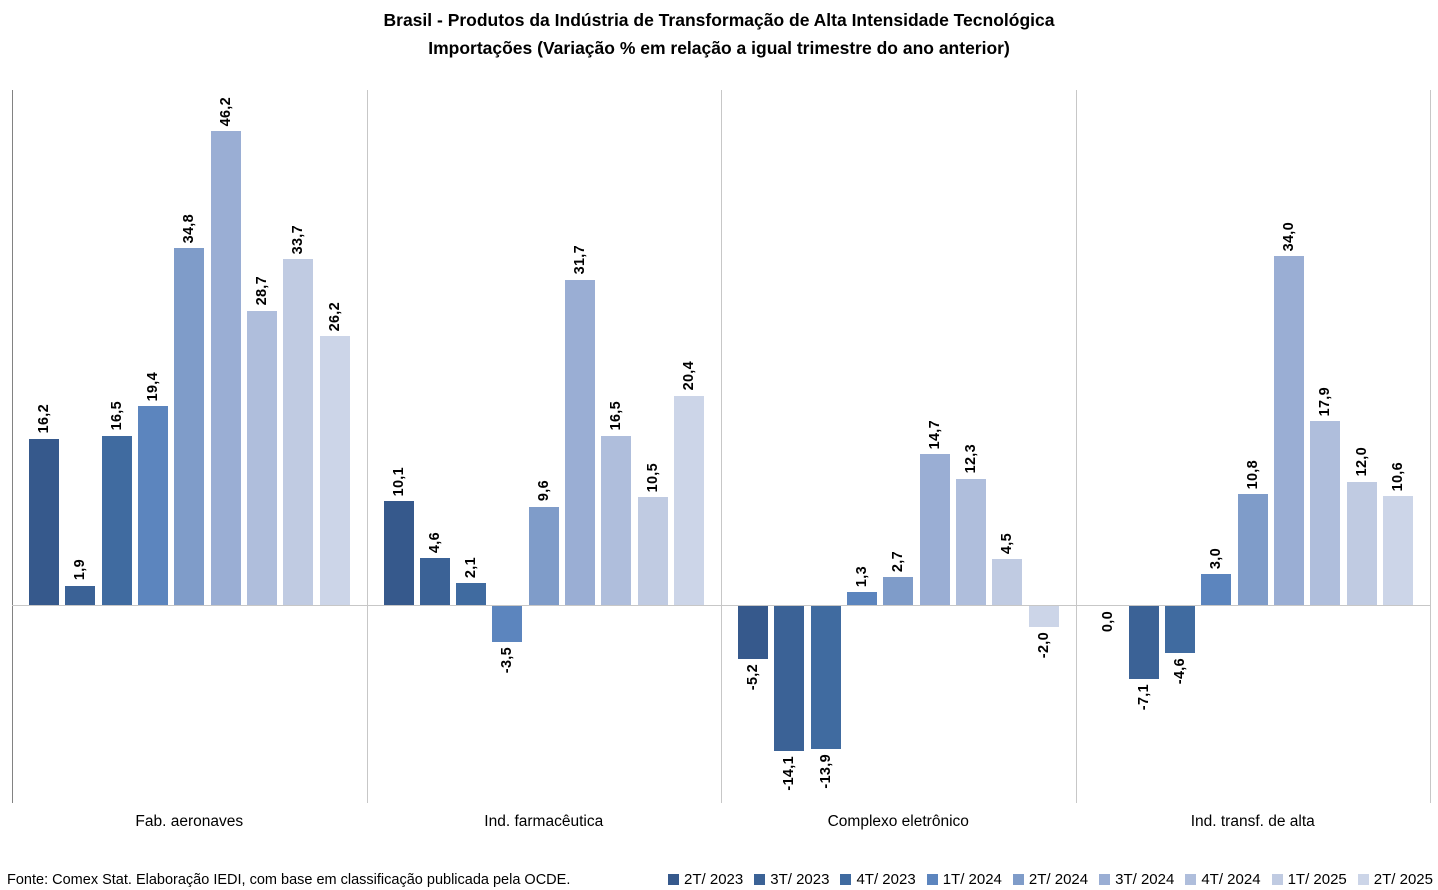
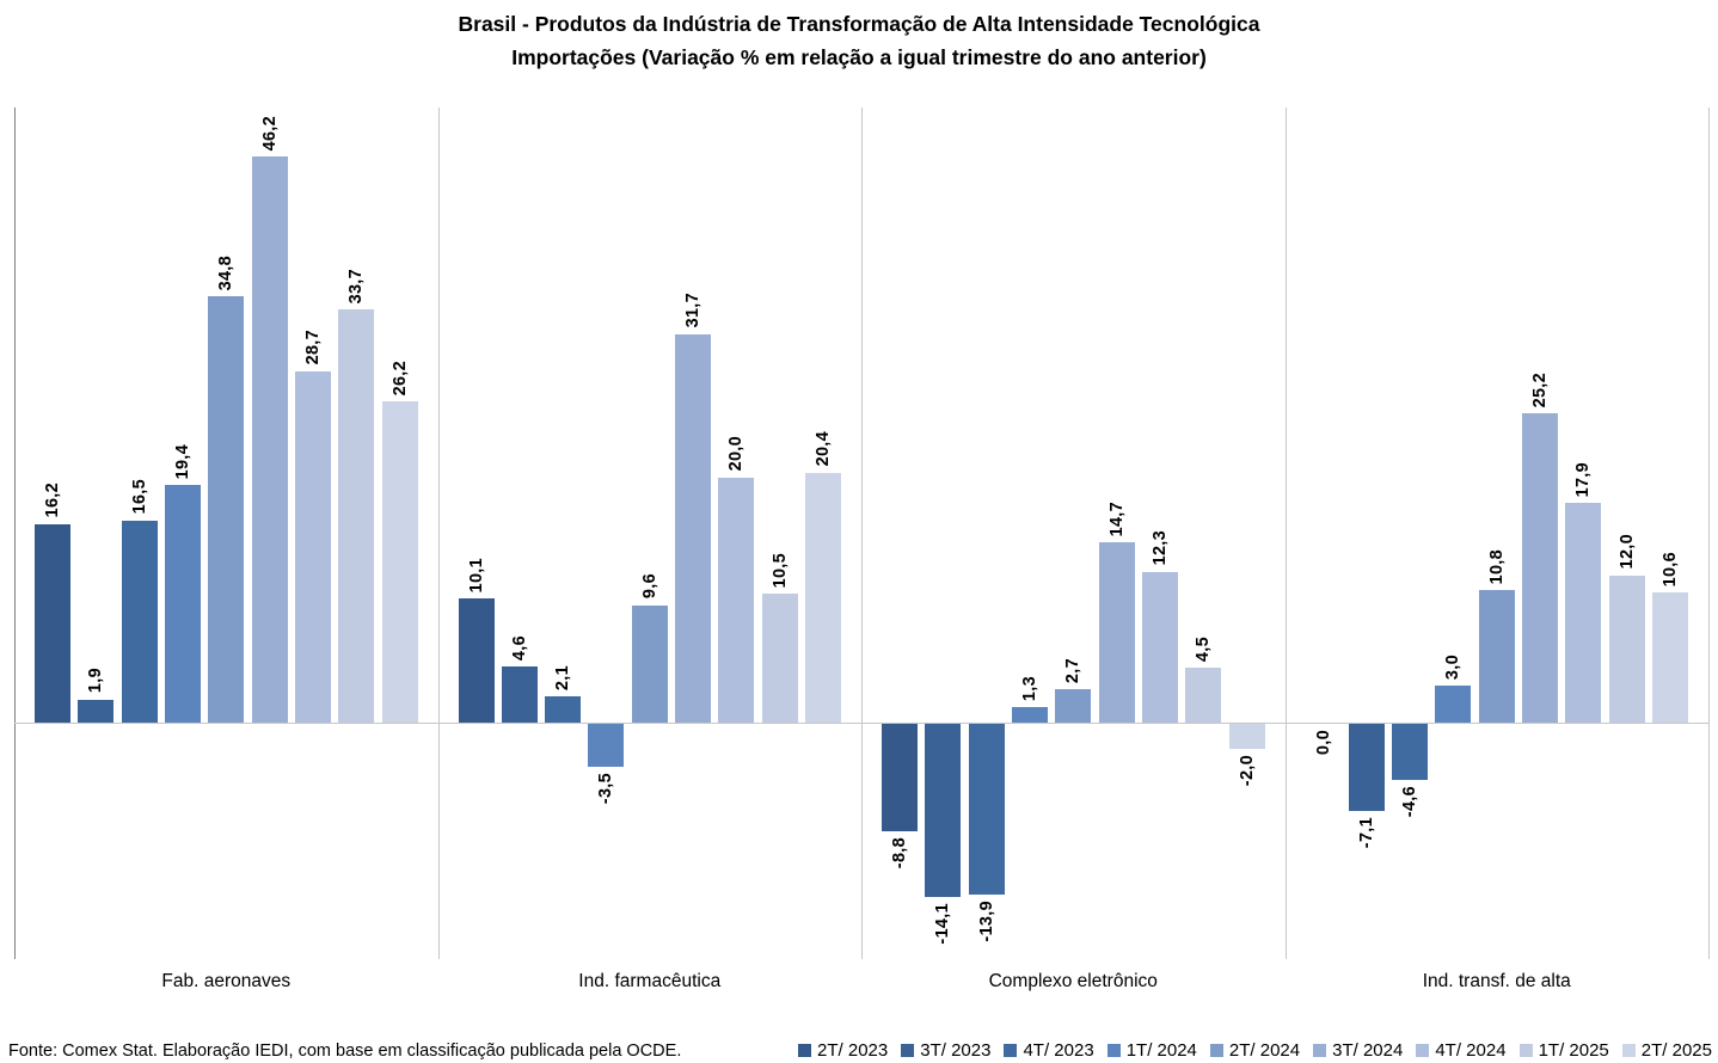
4T/ 2024/Ind. farmacêutica: 16,5 -> 20,0
2T/ 2023/Complexo eletrônico: -5,2 -> -8,8
3T/ 2024/Ind. transf. de alta: 34,0 -> 25,2
